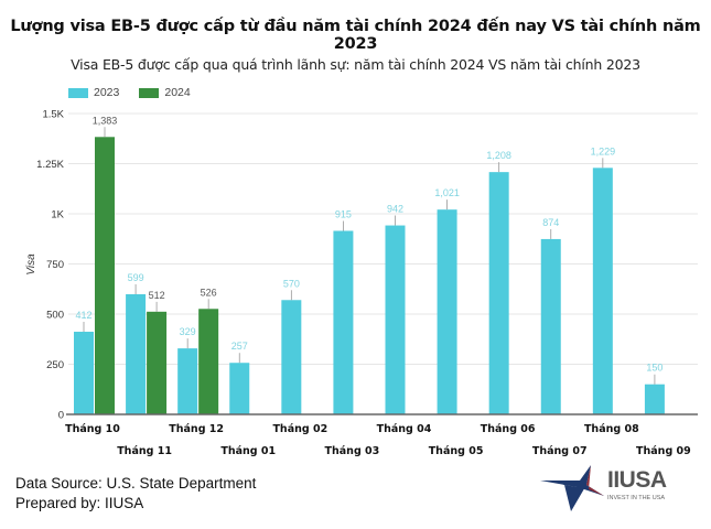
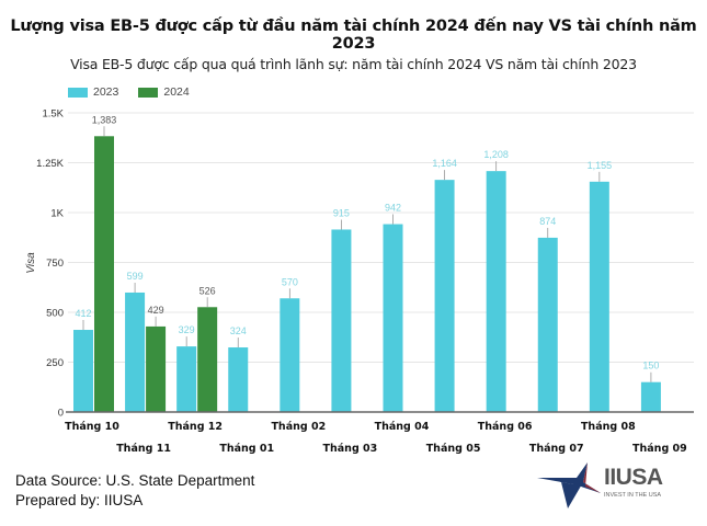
2024/Tháng 11: 512 -> 429
2023/Tháng 01: 257 -> 324
2023/Tháng 05: 1,021 -> 1,164
2023/Tháng 08: 1,229 -> 1,155
